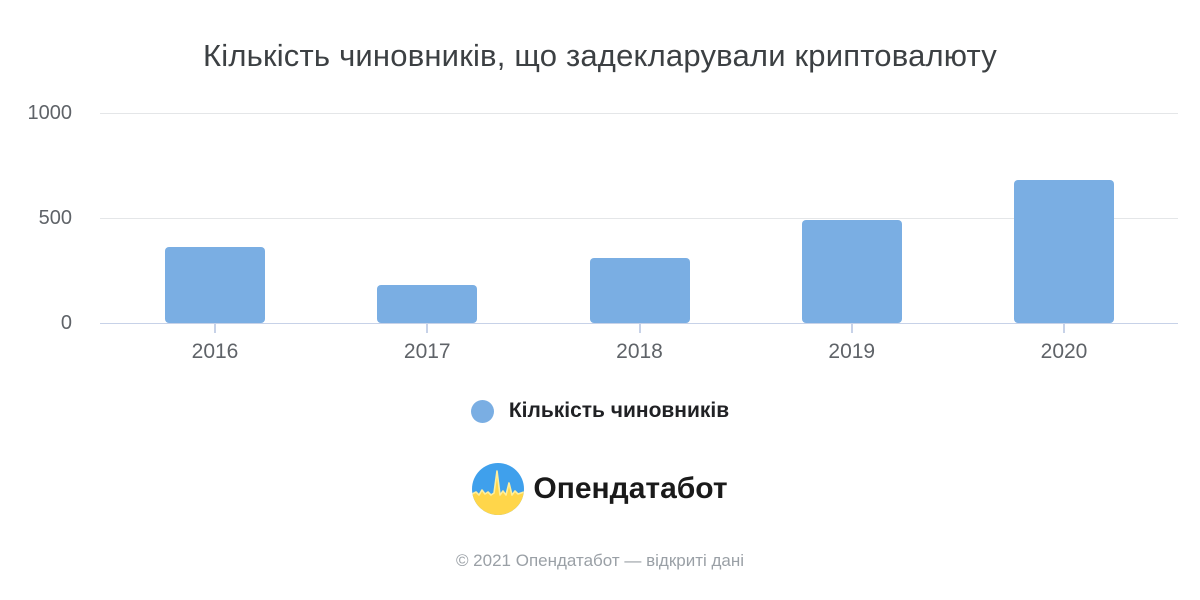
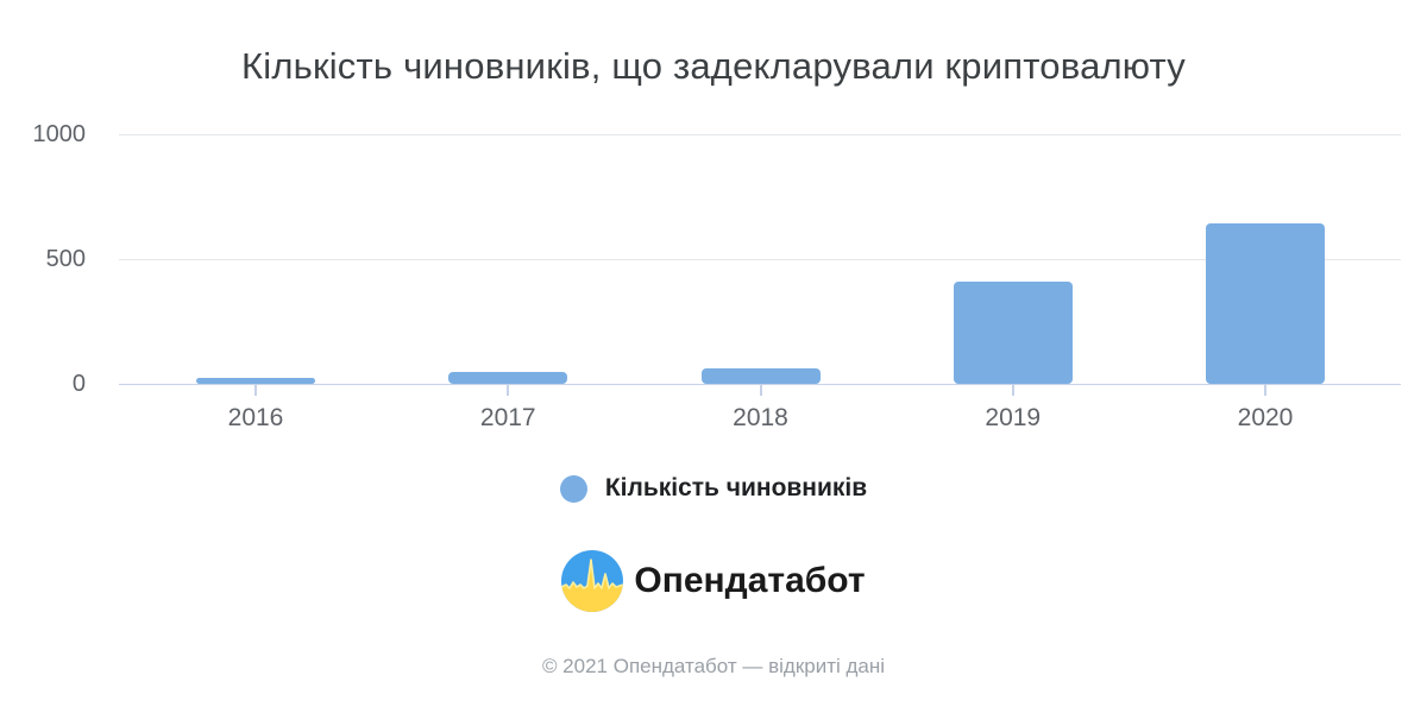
2016: 360 -> 20
2017: 180 -> 50
2018: 310 -> 60
2019: 490 -> 410
2020: 680 -> 640
